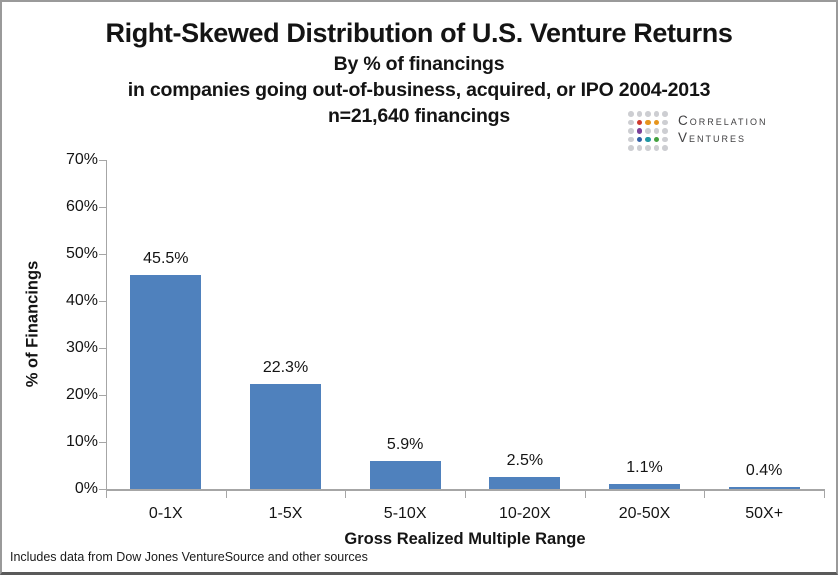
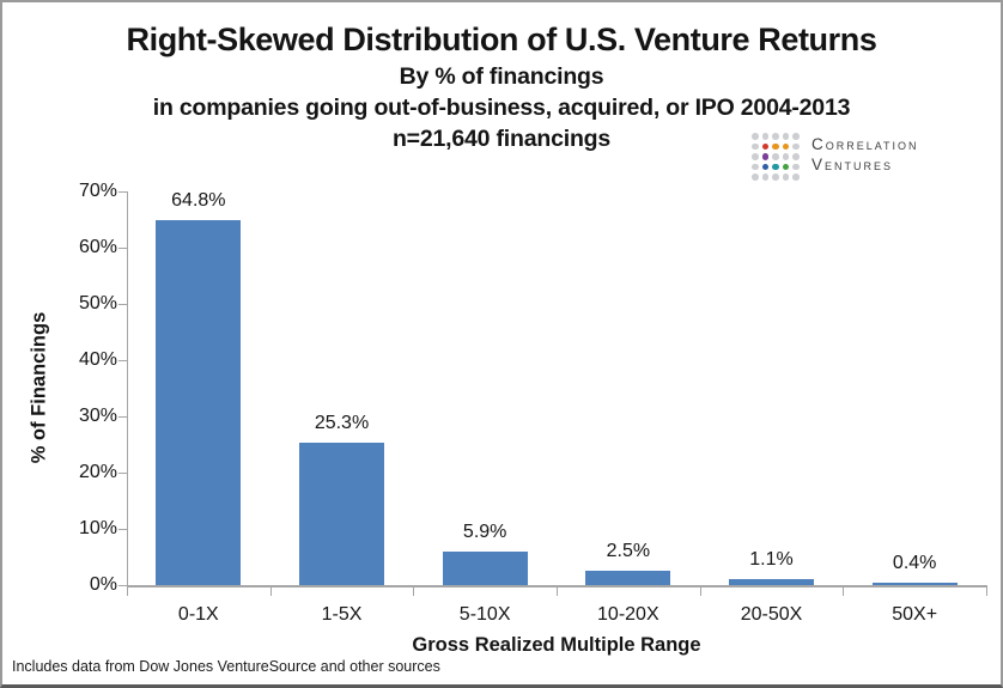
0-1X: 45.5% -> 64.8%
1-5X: 22.3% -> 25.3%
